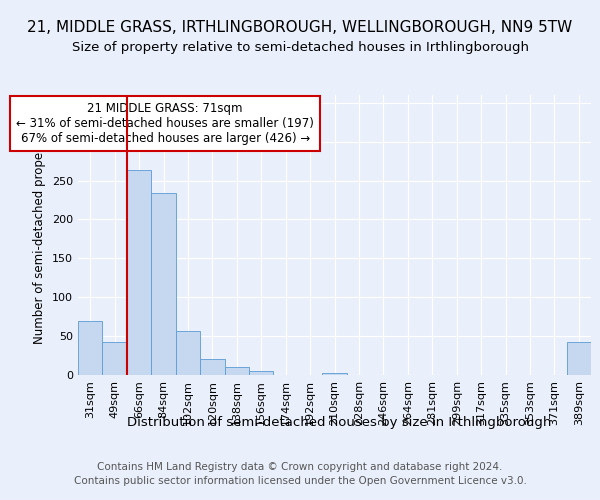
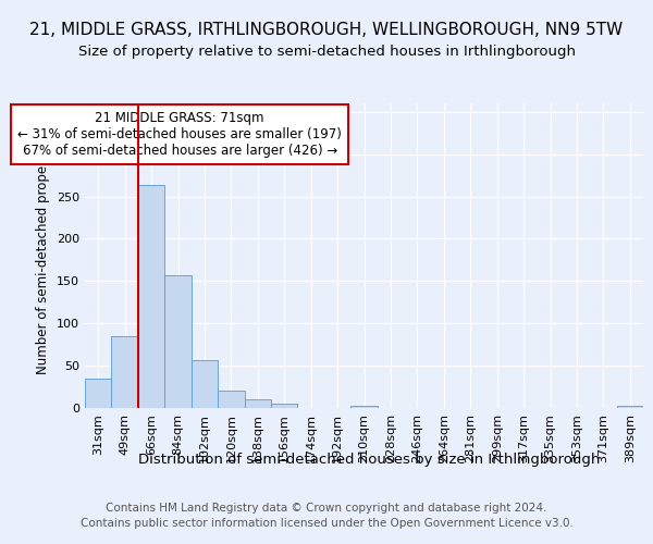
31sqm: 70 -> 35
49sqm: 42 -> 85
84sqm: 234 -> 157
389sqm: 42 -> 3
